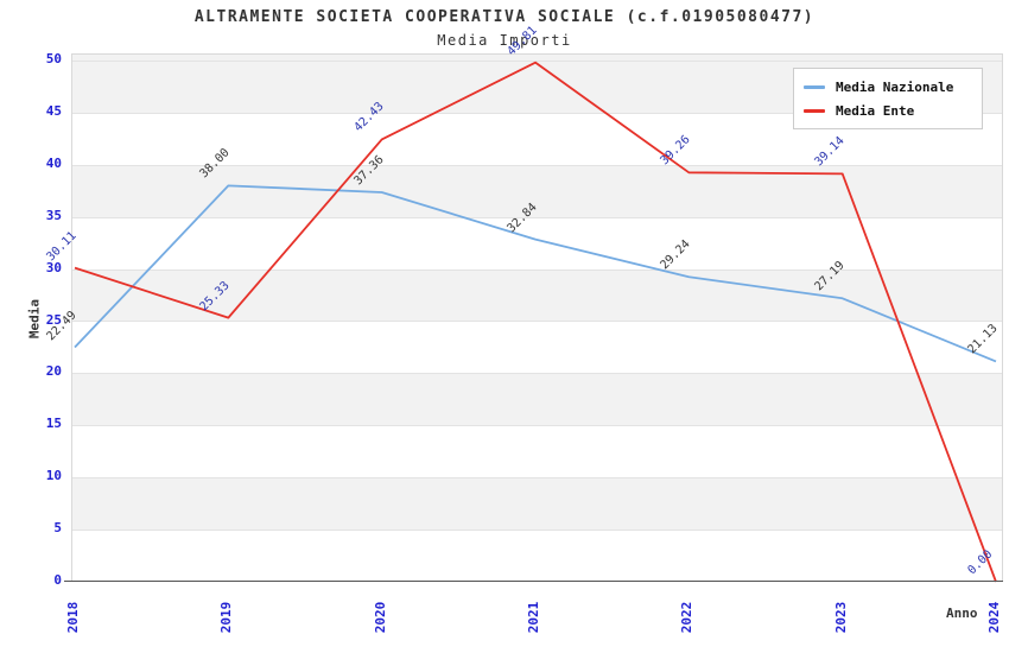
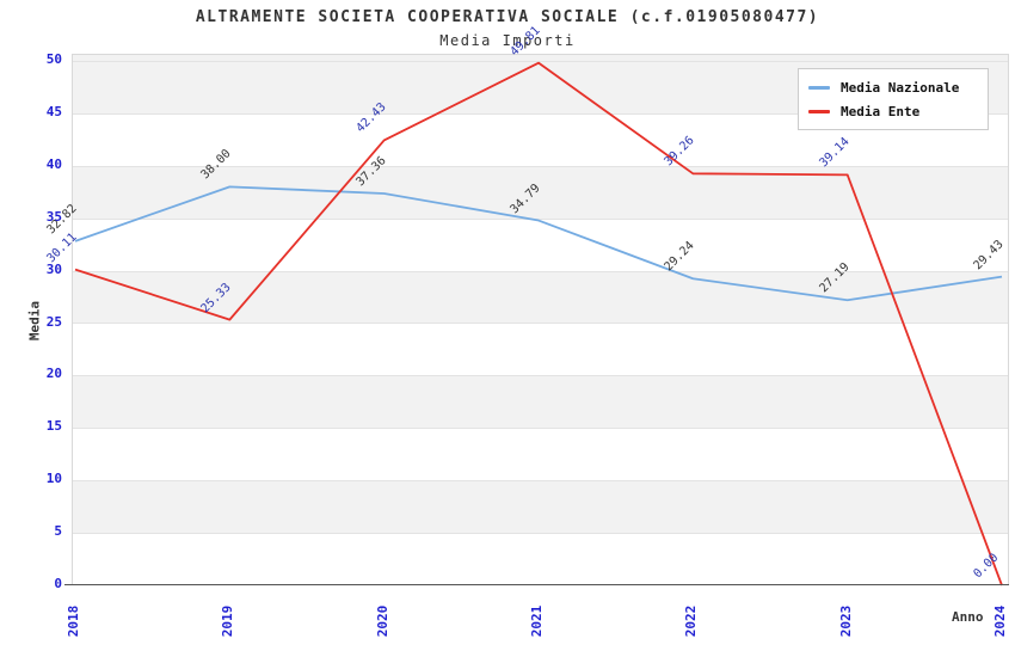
Media Nazionale/2018: 22.49 -> 32.82
Media Nazionale/2021: 32.84 -> 34.79
Media Nazionale/2024: 21.13 -> 29.43
